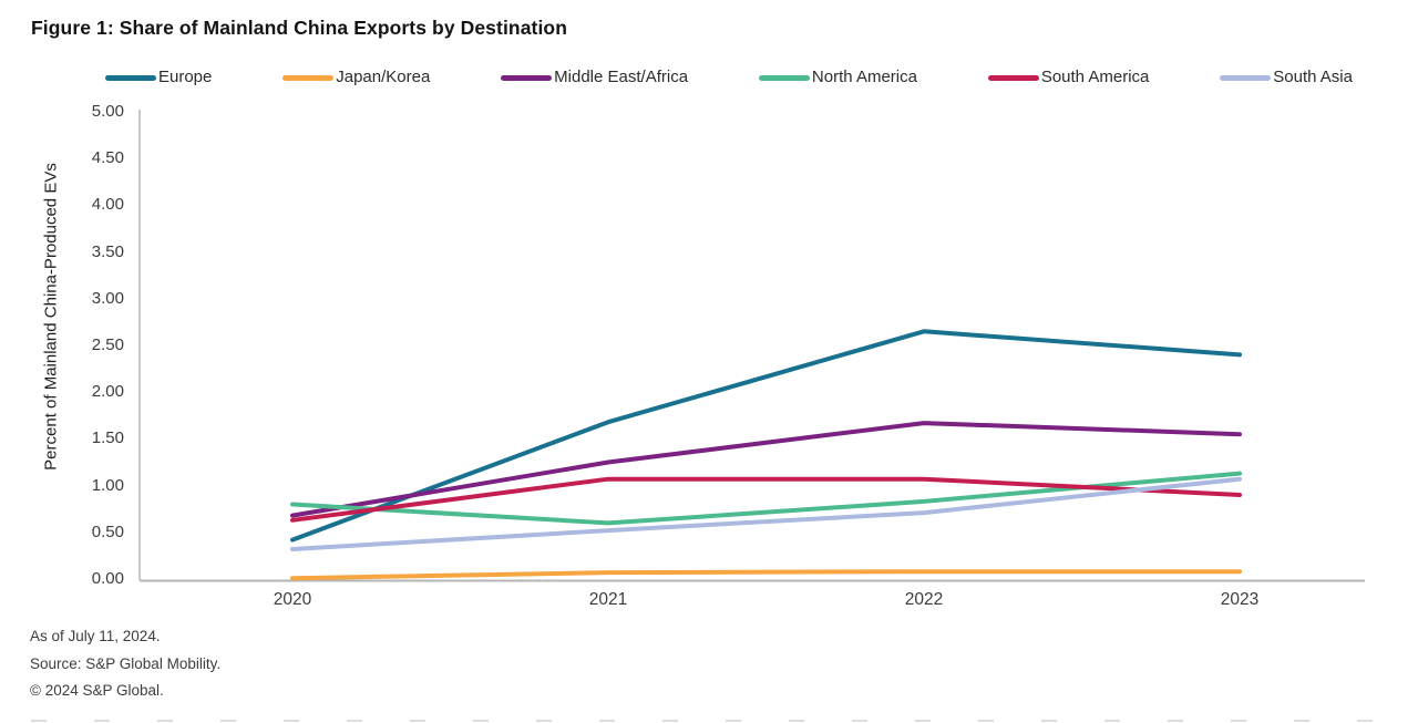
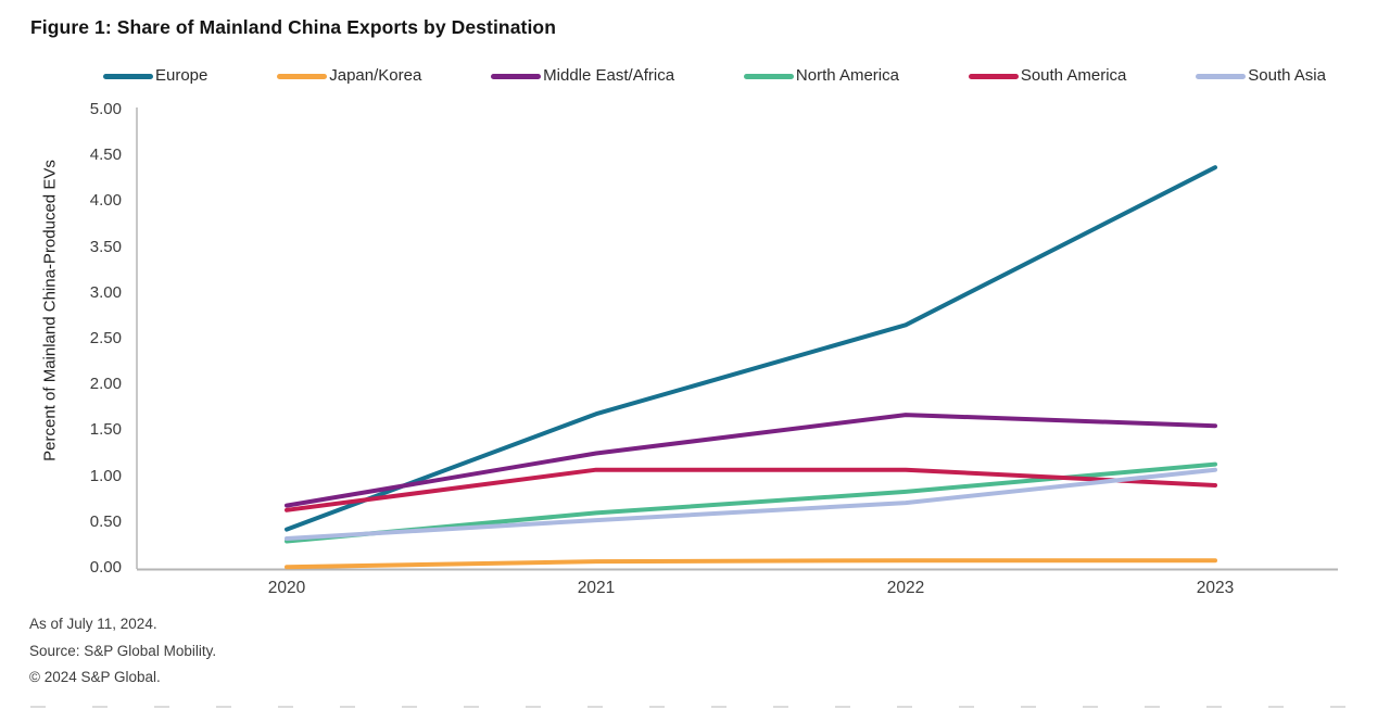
North America/2020: 0.8 -> 0.3
Europe/2023: 2.4 -> 4.4
